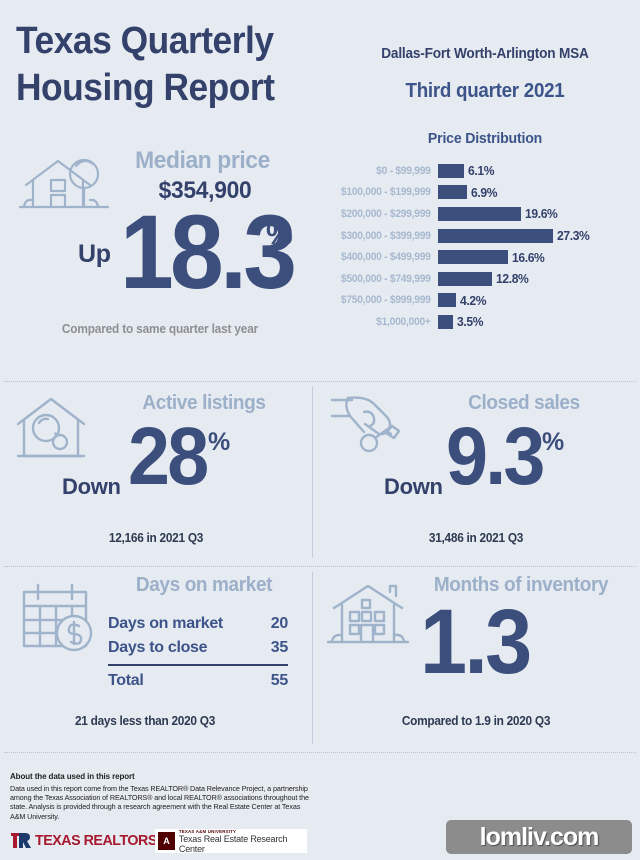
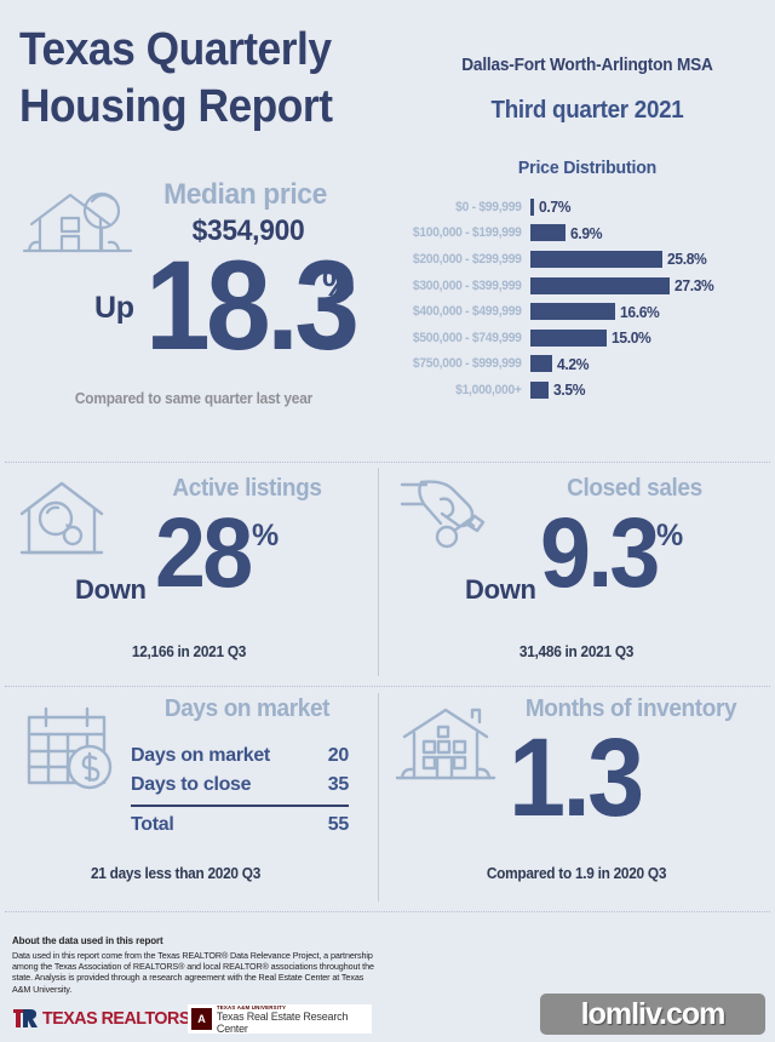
$0 - $99,999: 6.1% -> 0.7%
$200,000 - $299,999: 19.6% -> 25.8%
$500,000 - $749,999: 12.8% -> 15.0%
